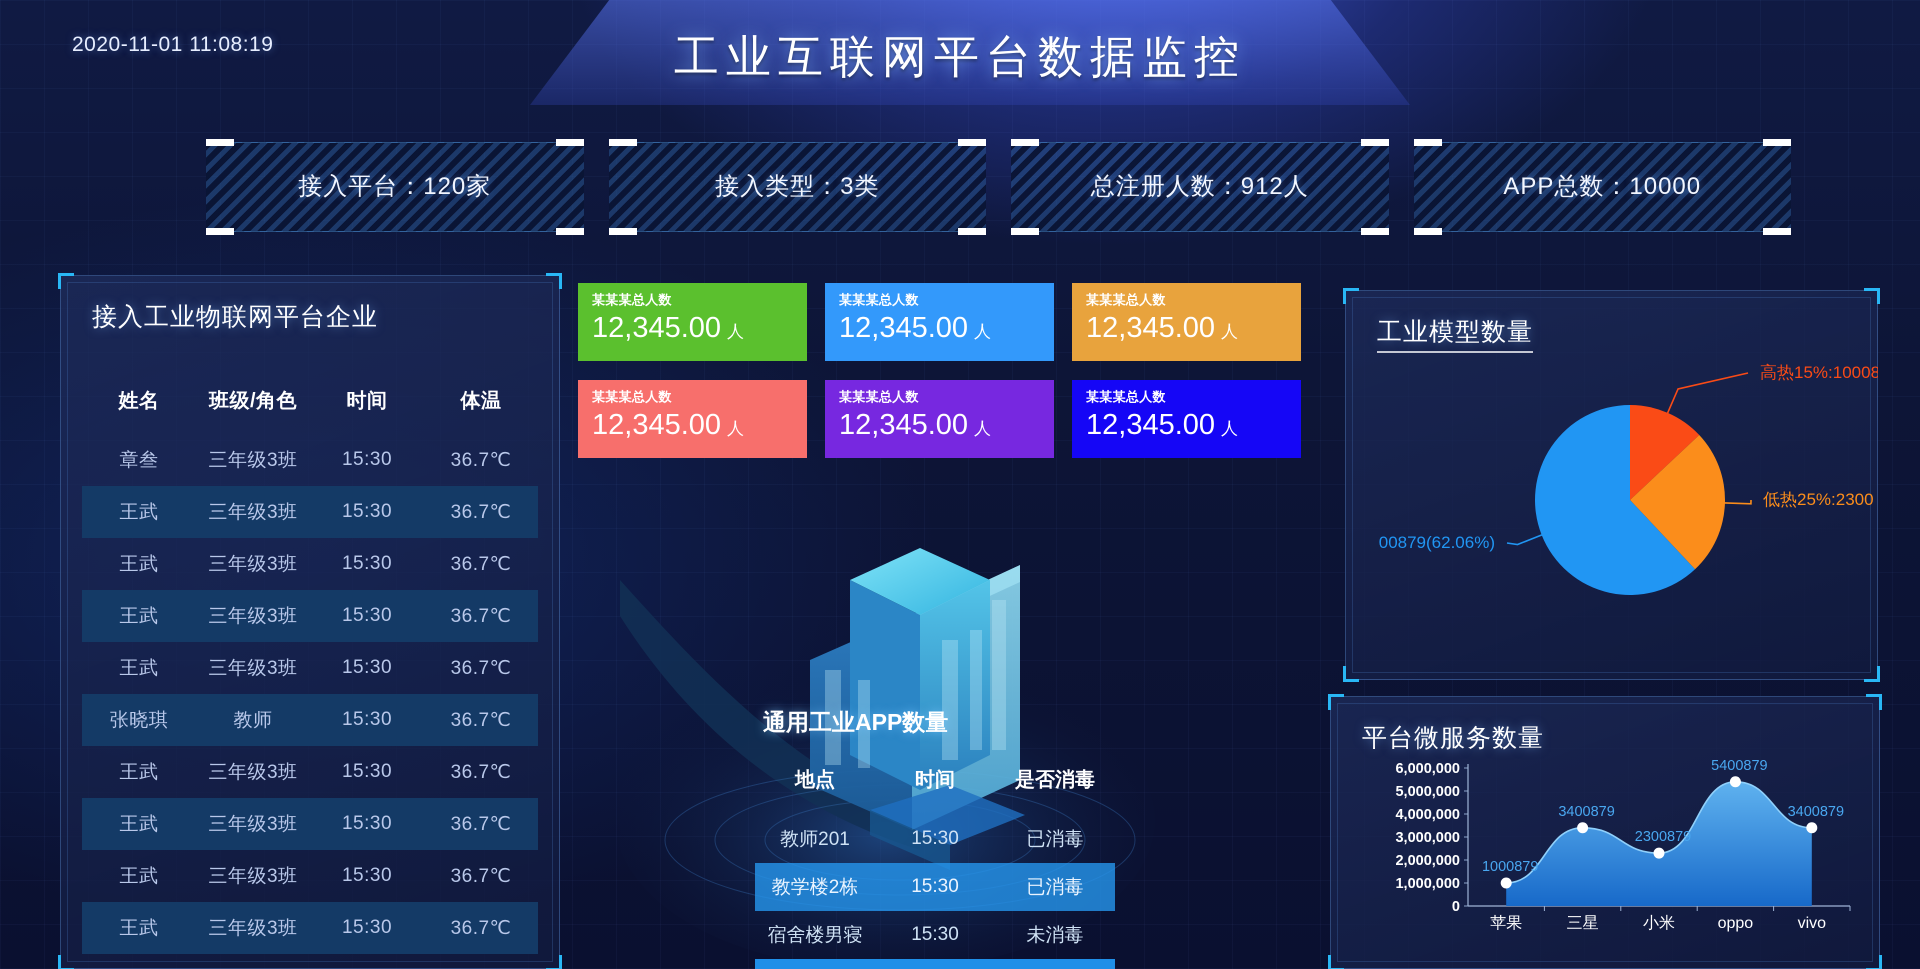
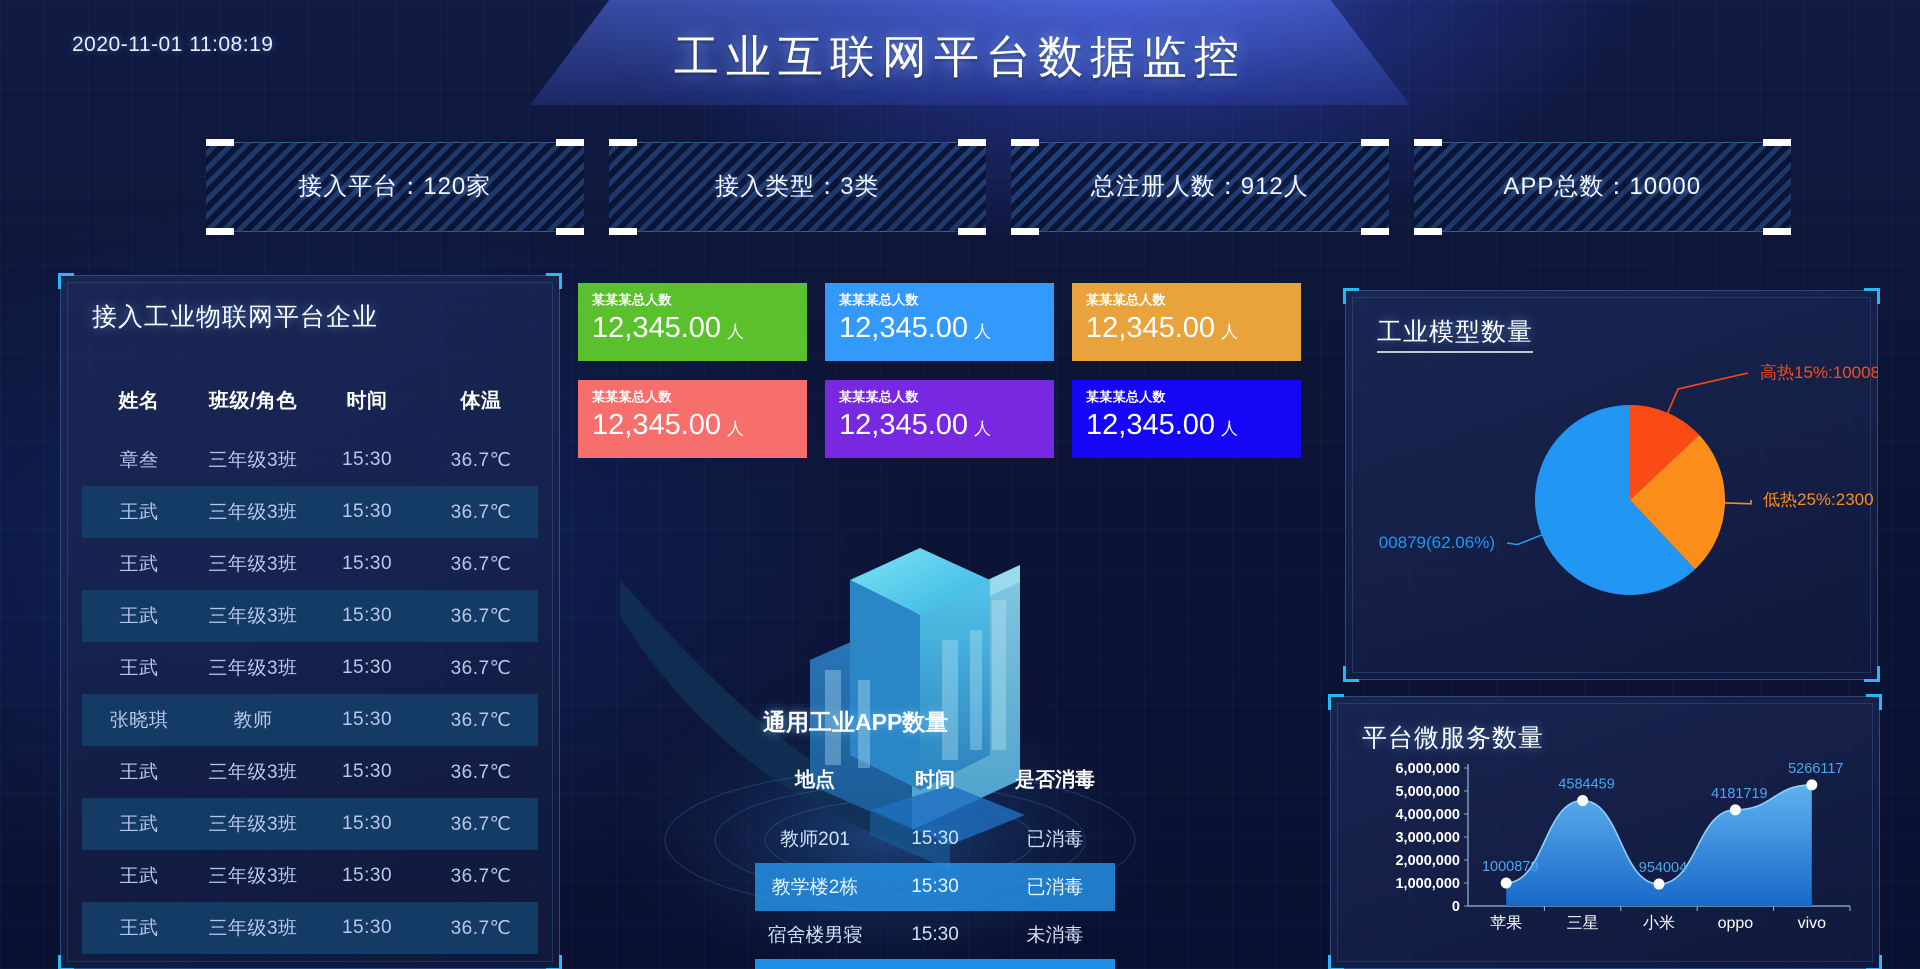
平台微服务数量/三星: 3400879 -> 4584459
平台微服务数量/小米: 2300879 -> 954004
平台微服务数量/oppo: 5400879 -> 4181719
平台微服务数量/vivo: 3400879 -> 5266117
